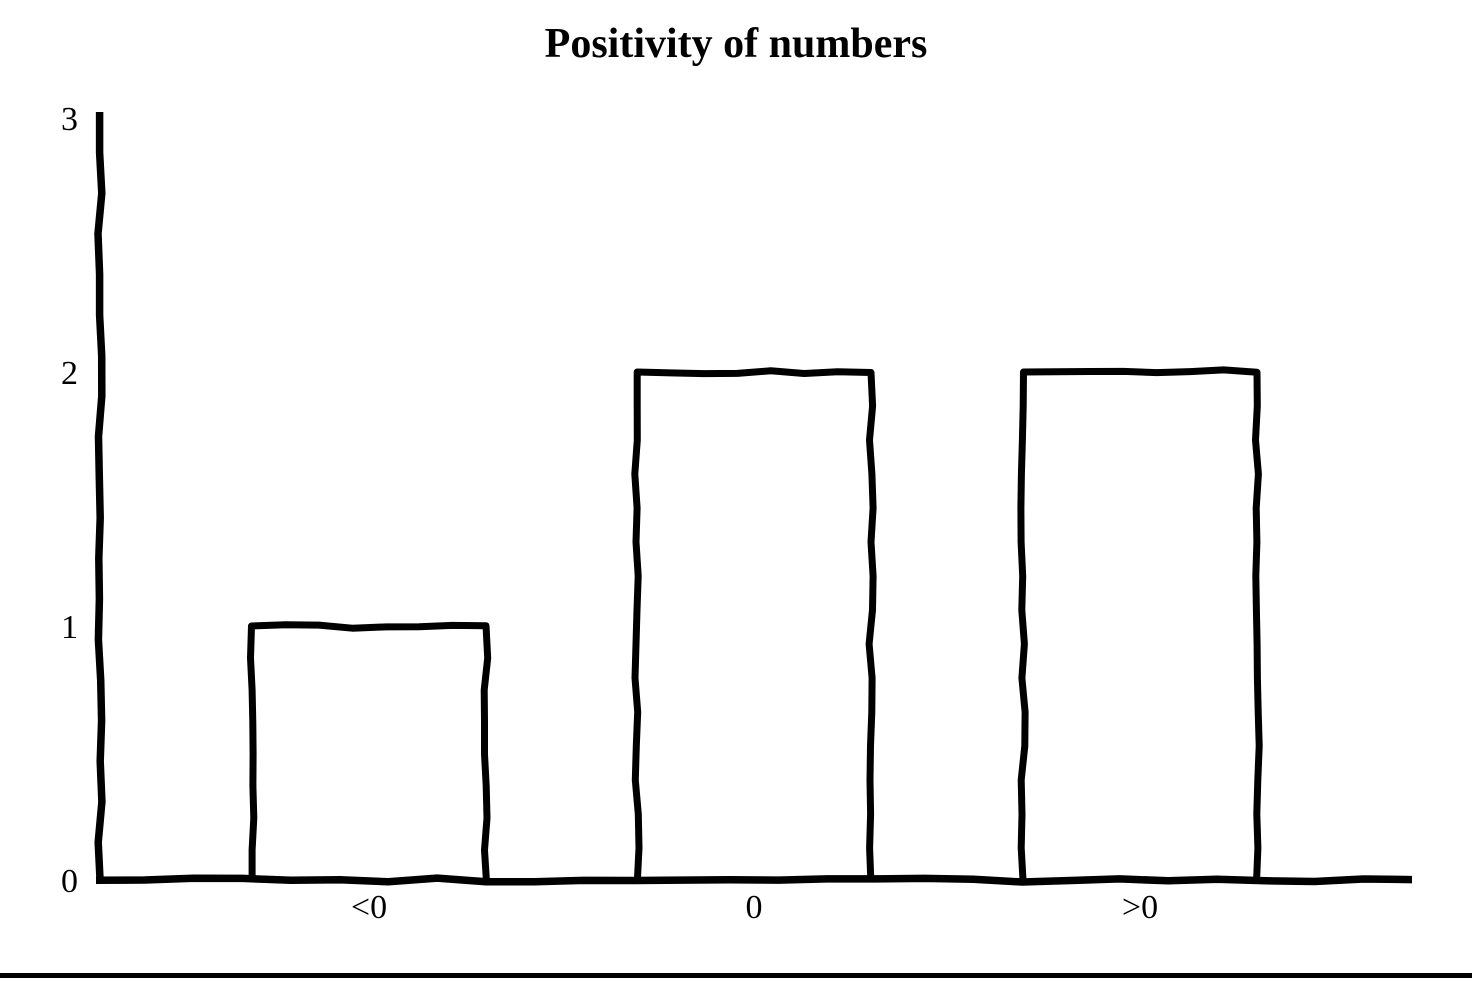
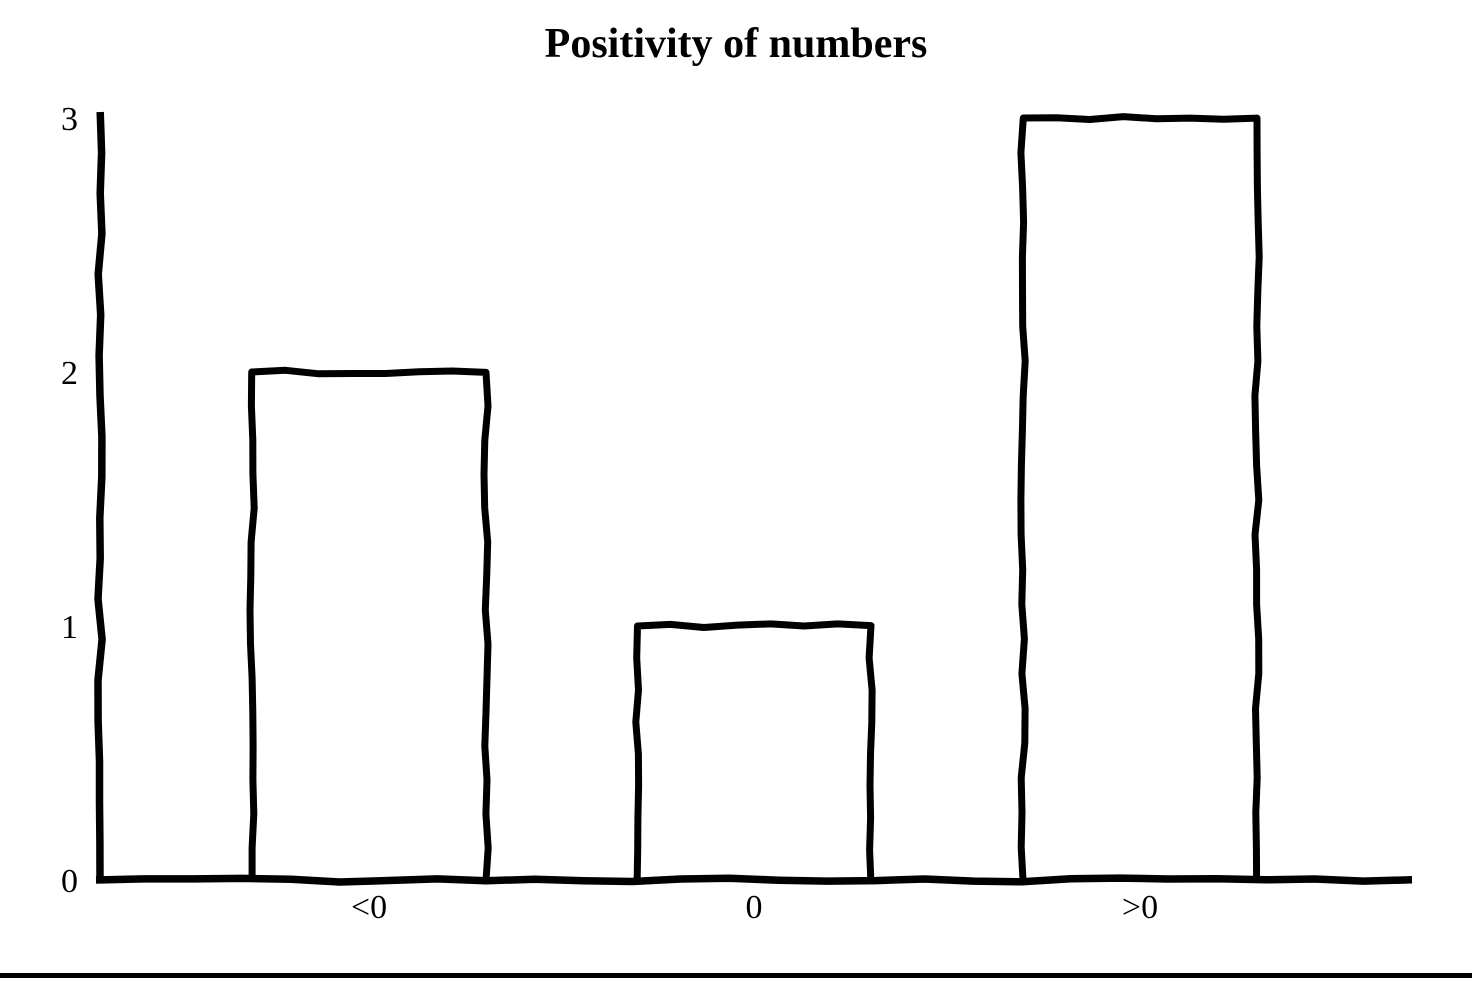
<0: 1 -> 2
0: 2 -> 1
>0: 2 -> 3
